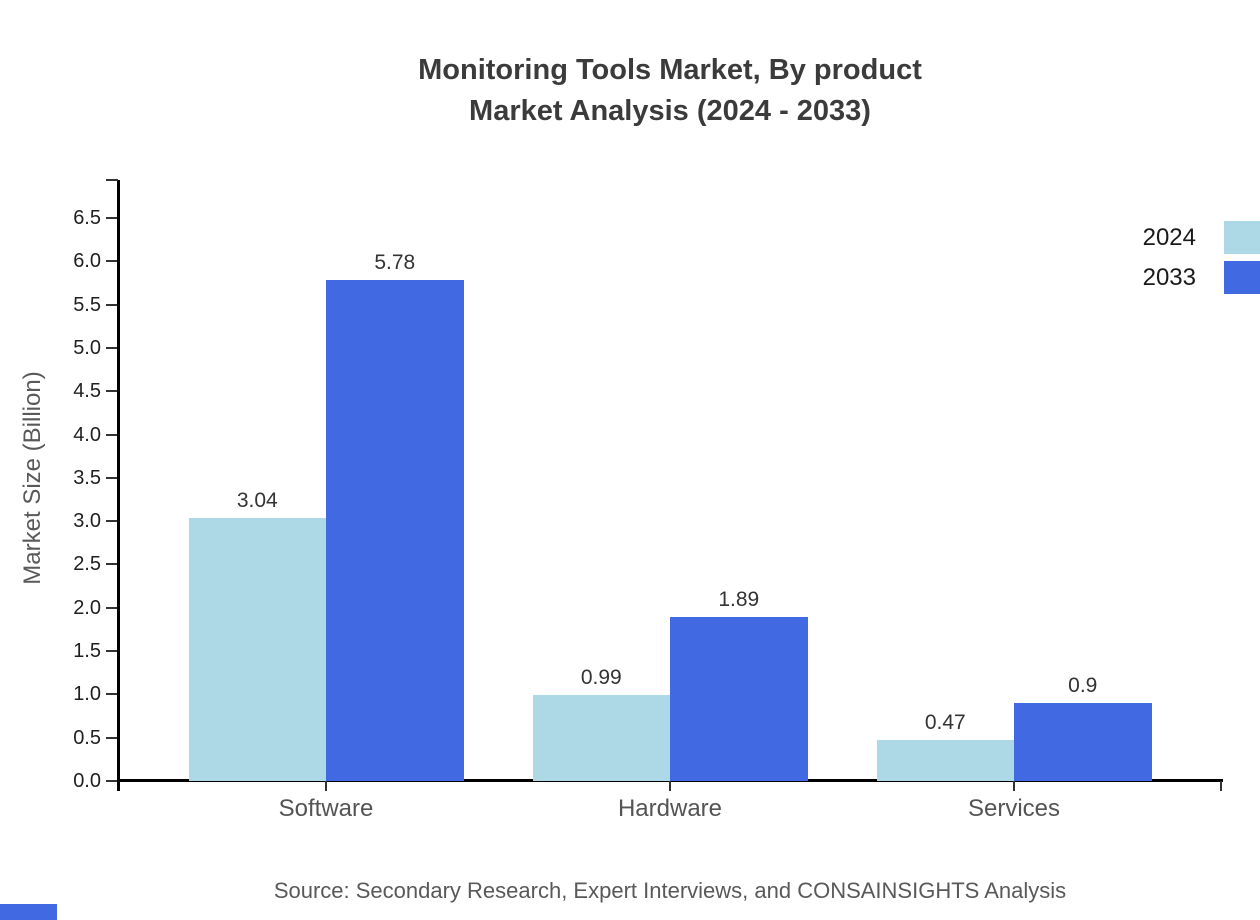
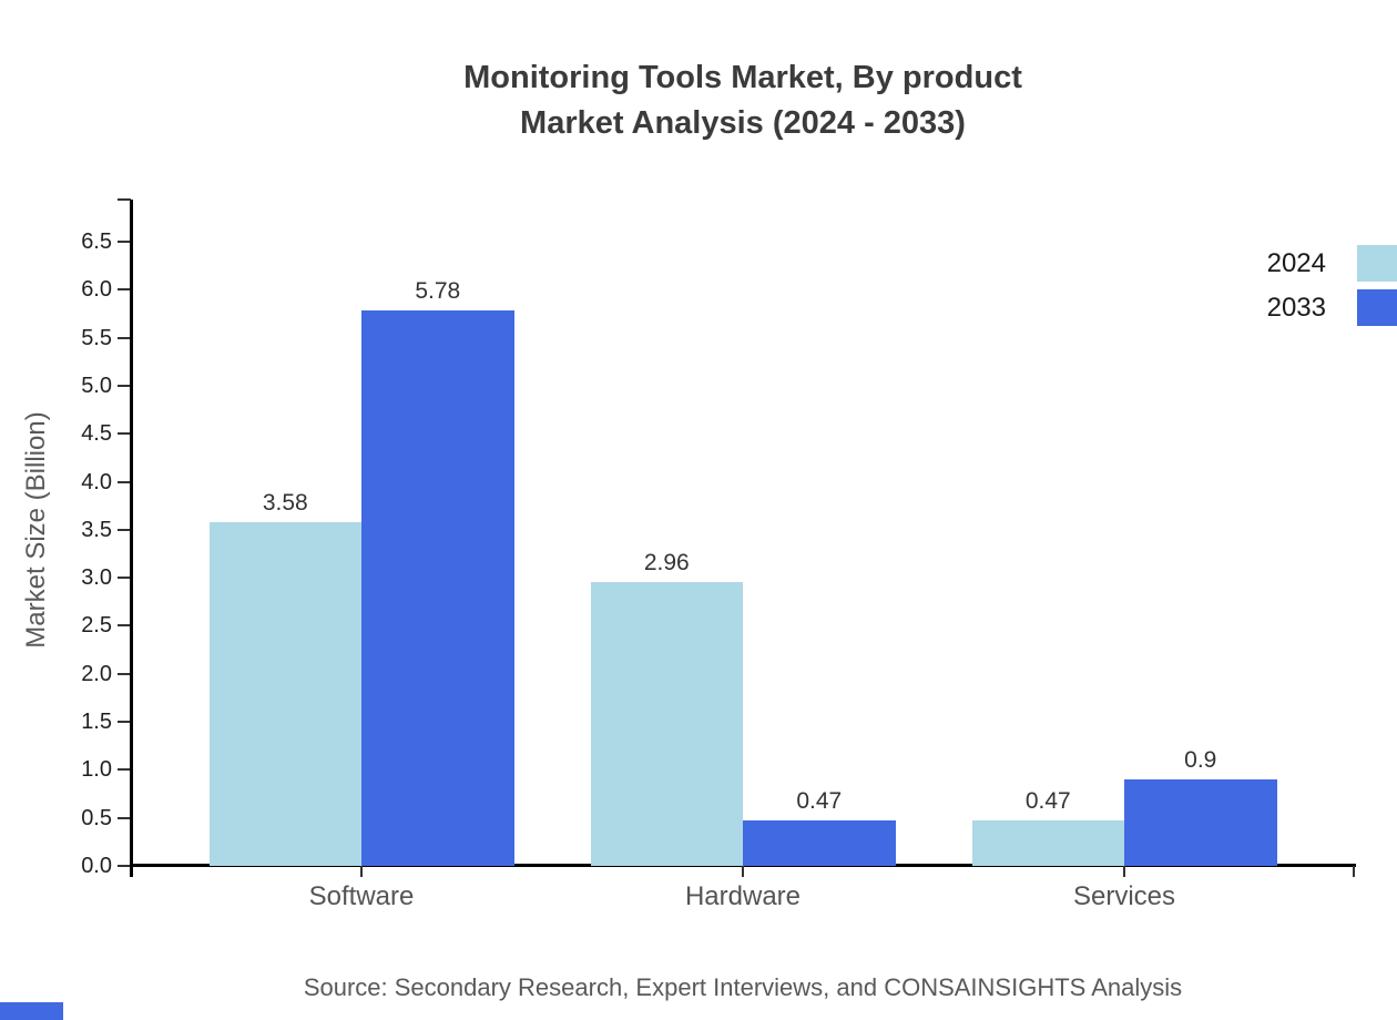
2024/Software: 3.04 -> 3.58
2024/Hardware: 0.99 -> 2.96
2033/Hardware: 1.89 -> 0.47
